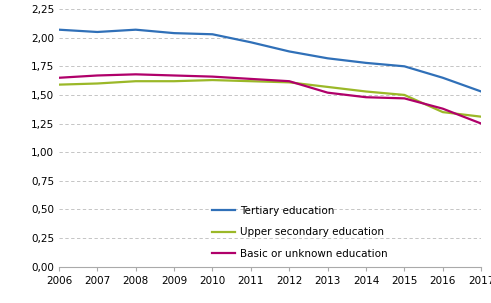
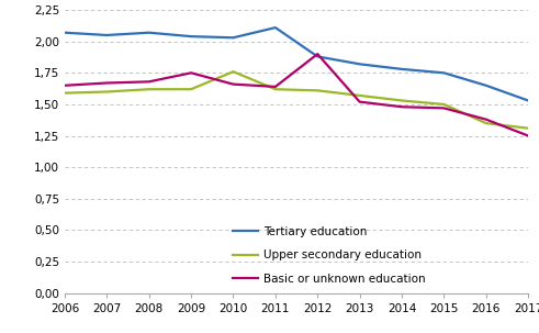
Basic or unknown education/2009: 1,67 -> 1,75
Upper secondary education/2010: 1,63 -> 1,76
Tertiary education/2011: 1,96 -> 2,11
Basic or unknown education/2012: 1,62 -> 1,90
